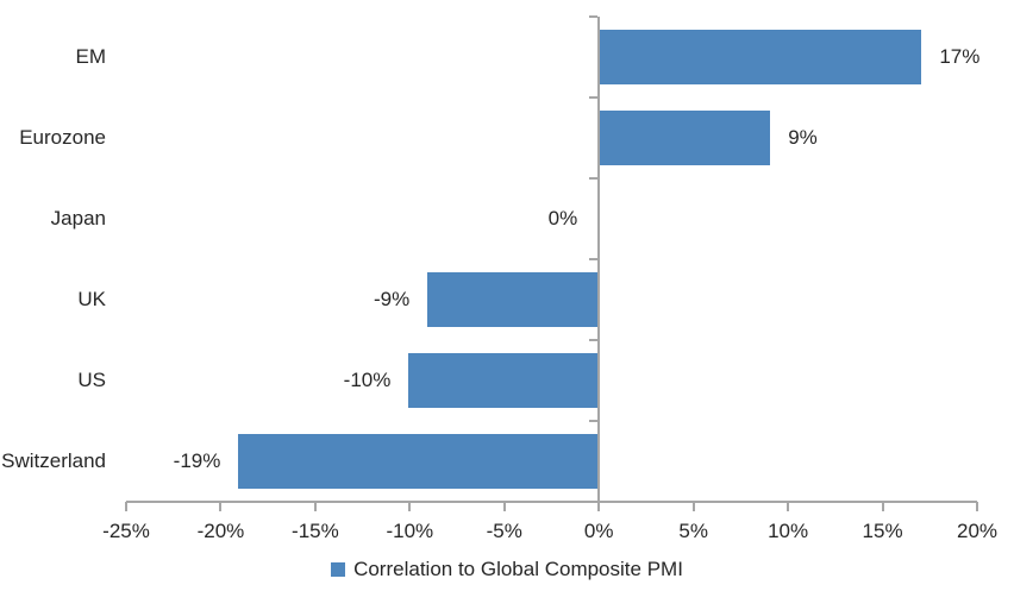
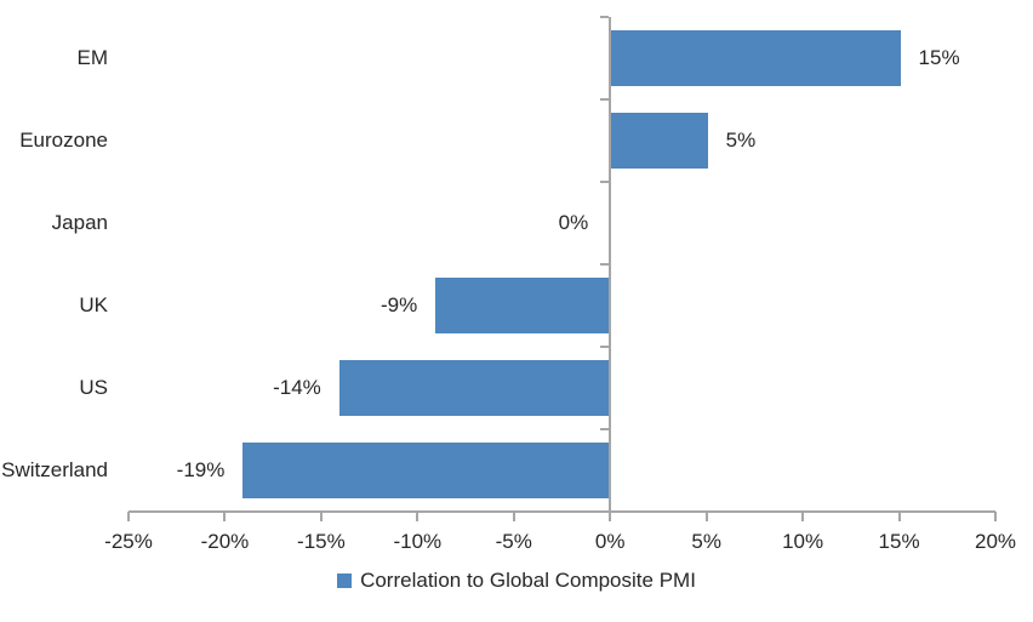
EM: 17% -> 15%
Eurozone: 9% -> 5%
US: -10% -> -14%
